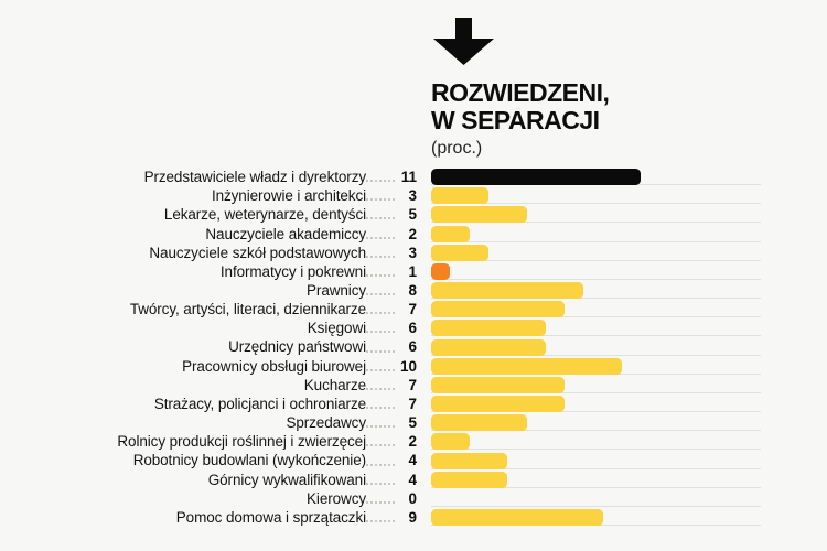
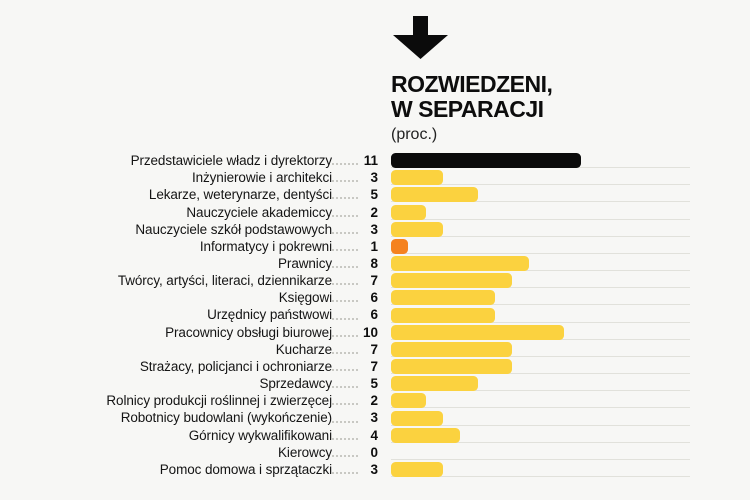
Robotnicy budowlani (wykończenie): 4 -> 3
Pomoc domowa i sprzątaczki: 9 -> 3
